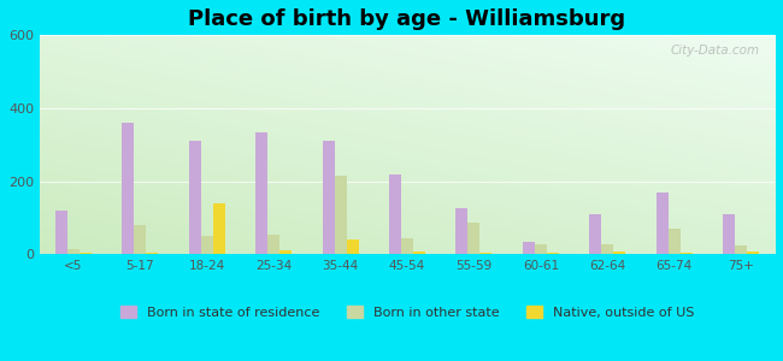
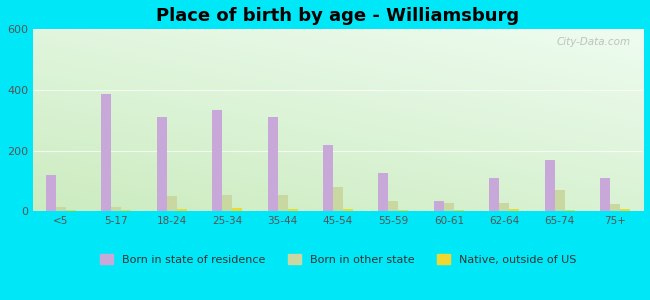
Born in state of residence/5-17: 360 -> 385
Born in other state/5-17: 80 -> 15
Native, outside of US/18-24: 140 -> 8
Born in other state/35-44: 215 -> 55
Native, outside of US/35-44: 40 -> 8
Born in other state/45-54: 45 -> 80
Born in other state/55-59: 85 -> 35
